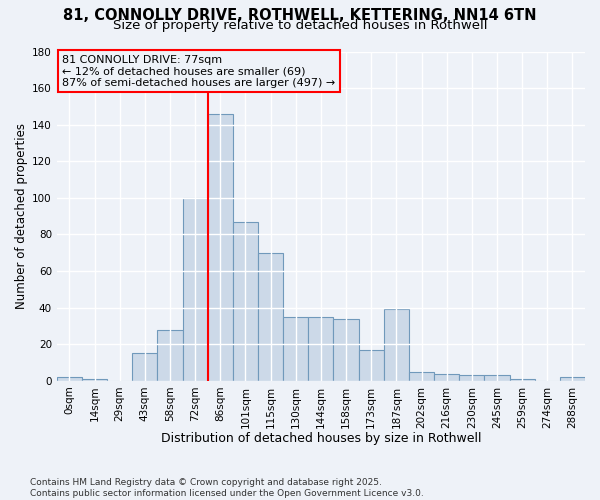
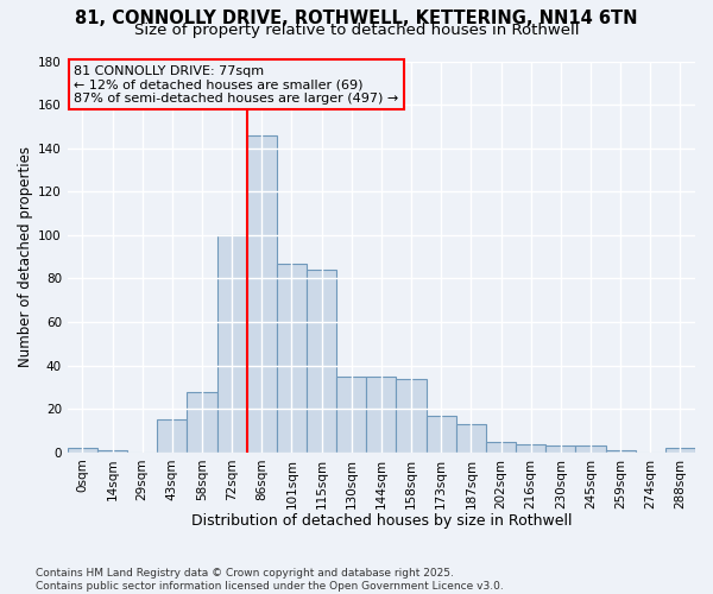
115sqm: 70 -> 84
187sqm: 39 -> 13
